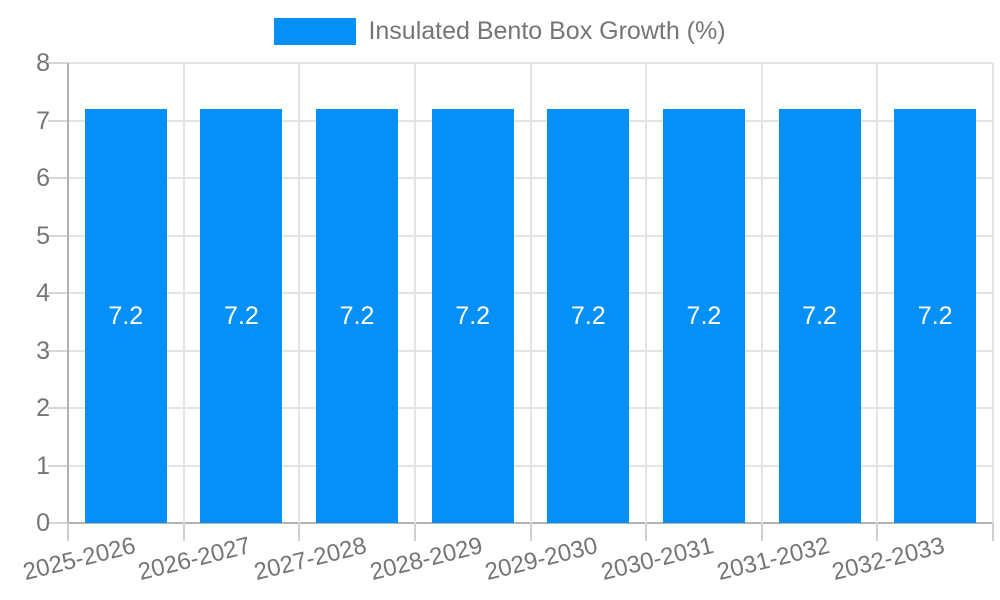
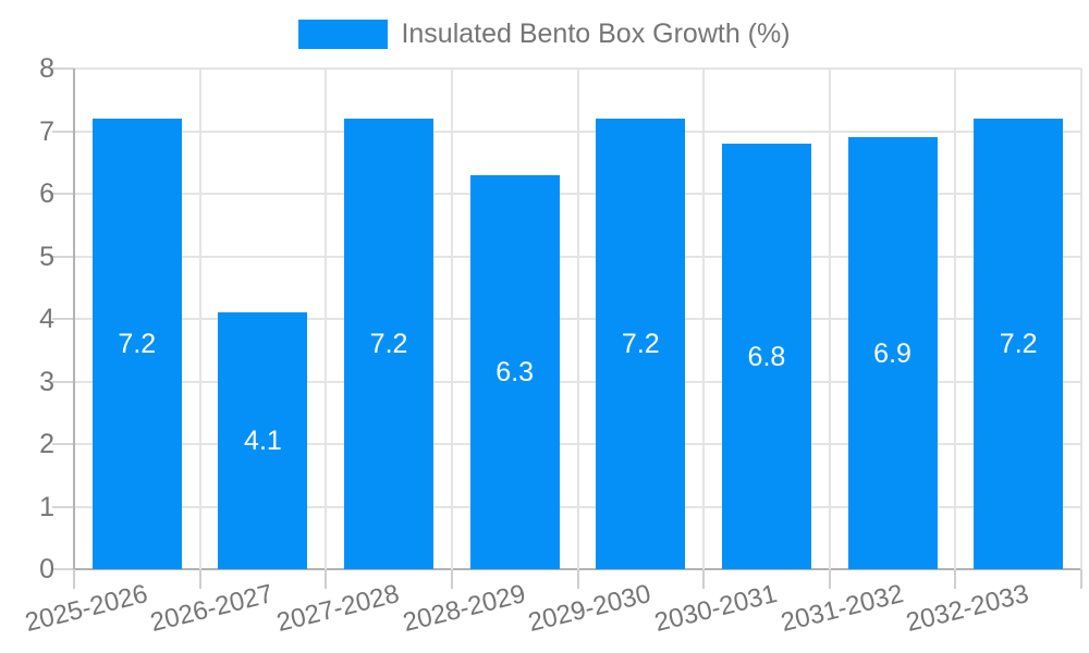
2026-2027: 7.2 -> 4.1
2028-2029: 7.2 -> 6.3
2030-2031: 7.2 -> 6.8
2031-2032: 7.2 -> 6.9
